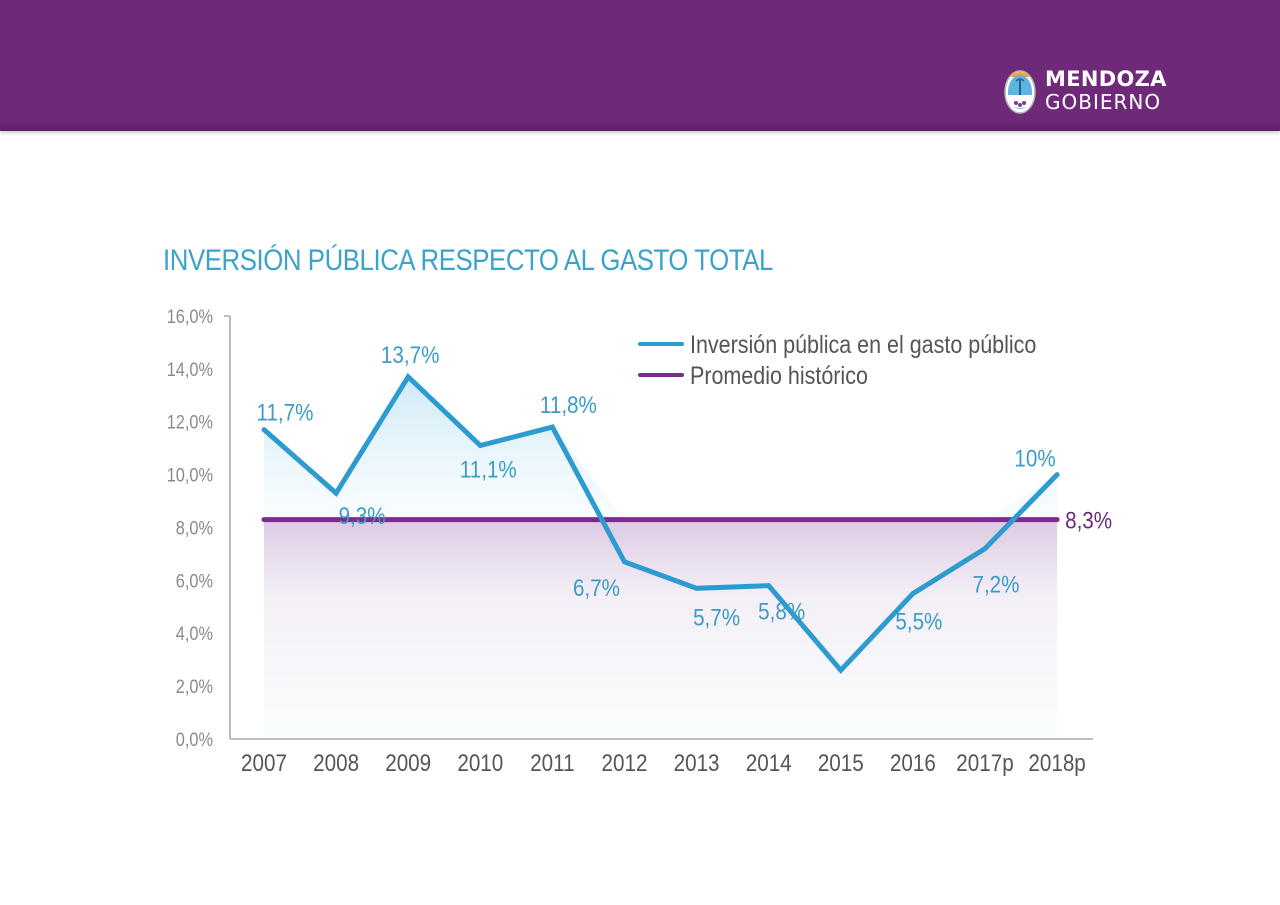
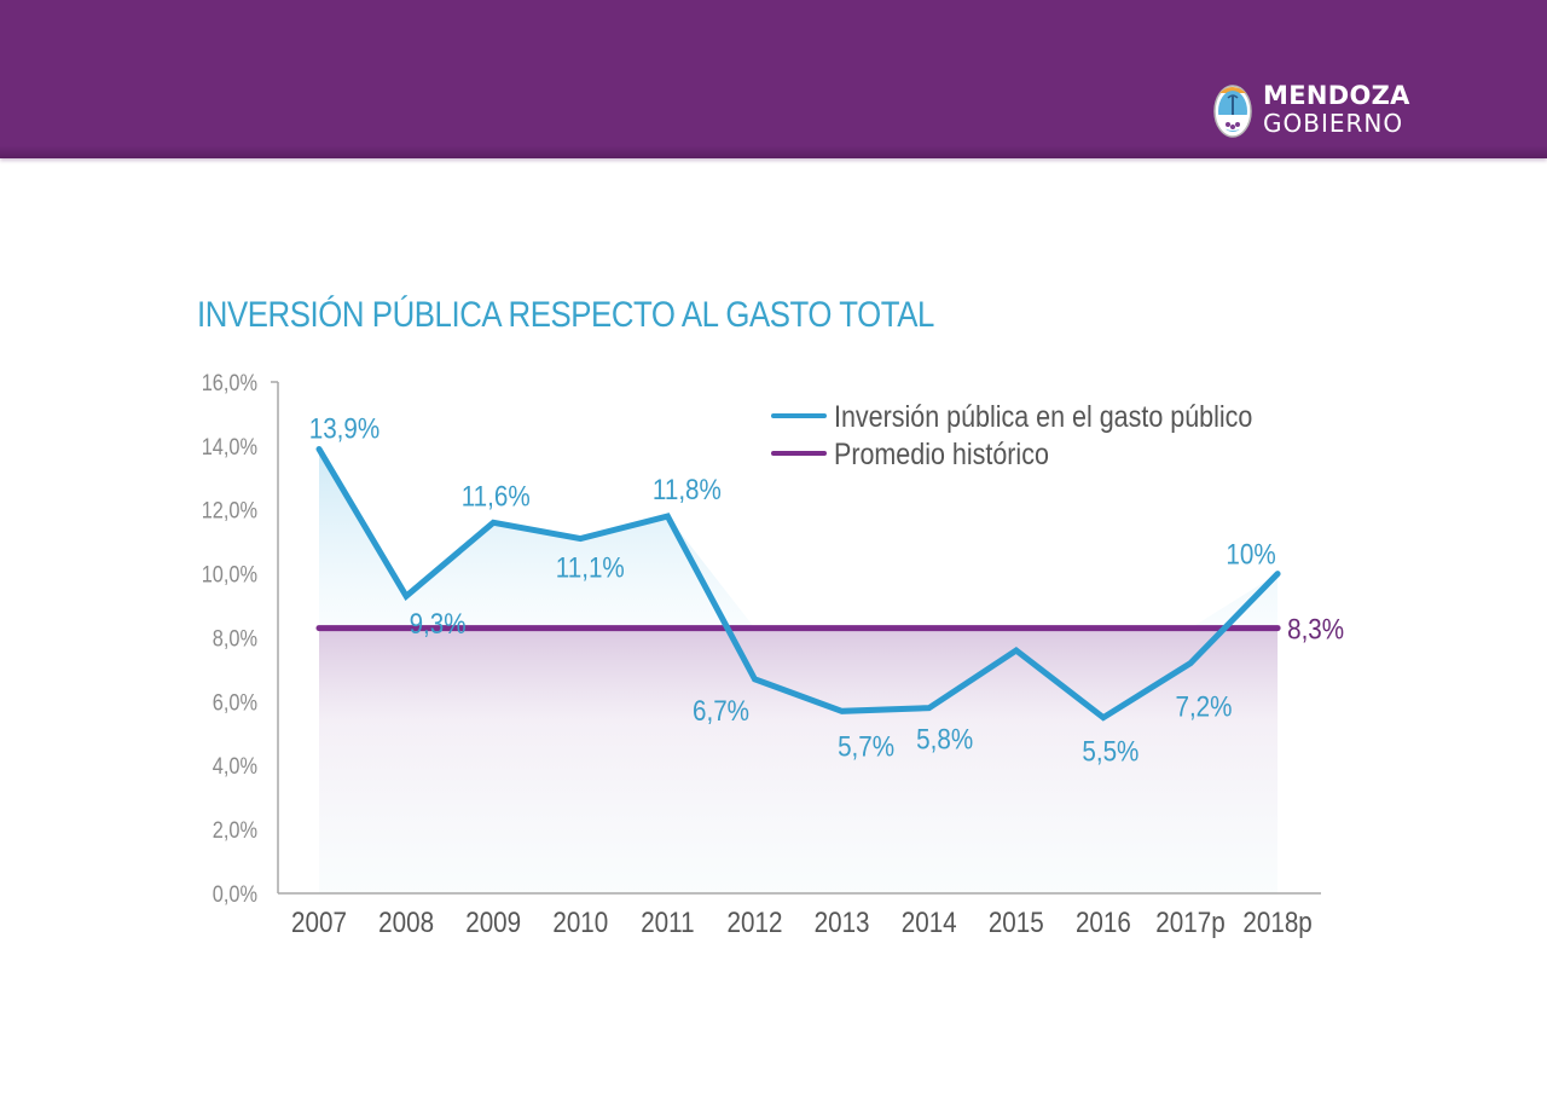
Inversión pública en el gasto público/2007: 11,7% -> 13,9%
Inversión pública en el gasto público/2009: 13,7% -> 11,6%
Inversión pública en el gasto público/2015: 2,6% -> 7,6%
